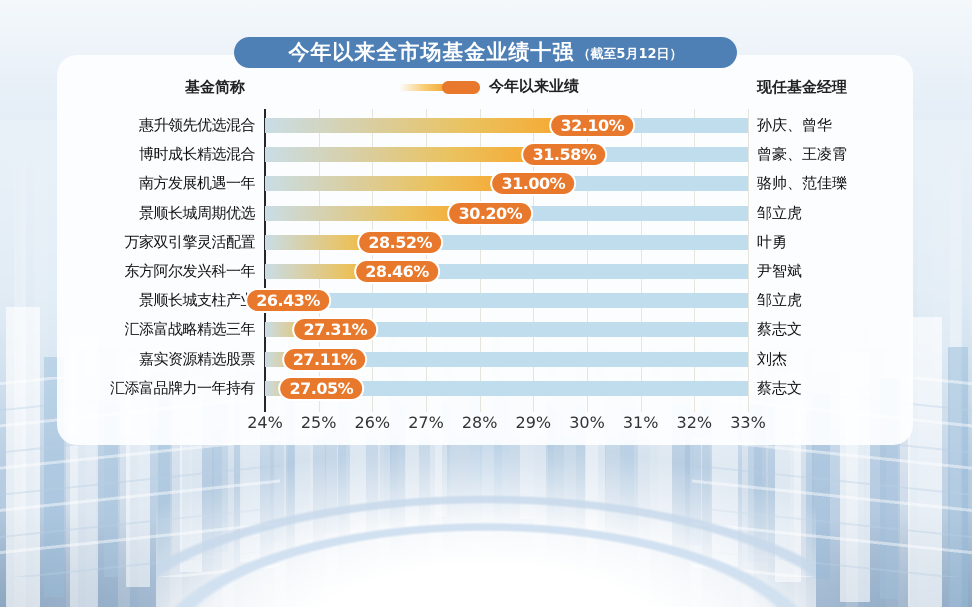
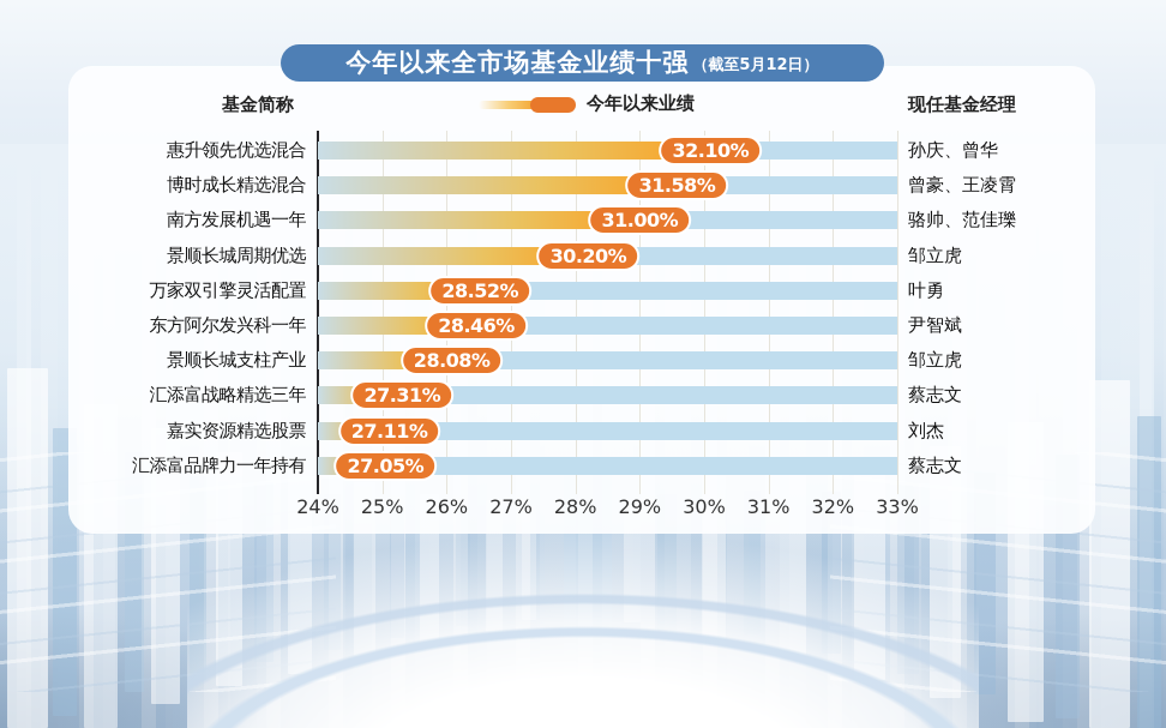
景顺长城支柱产业: 26.43% -> 28.08%
